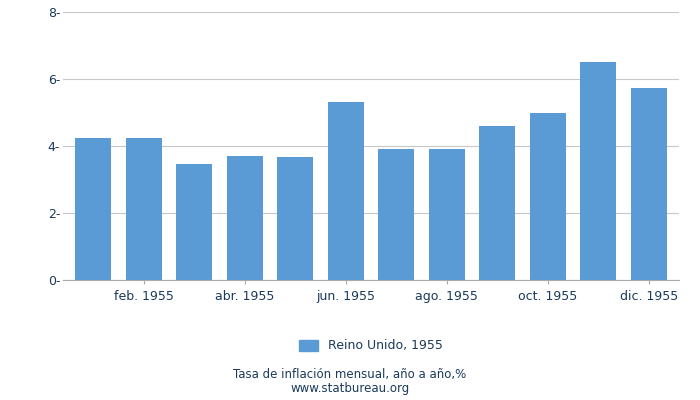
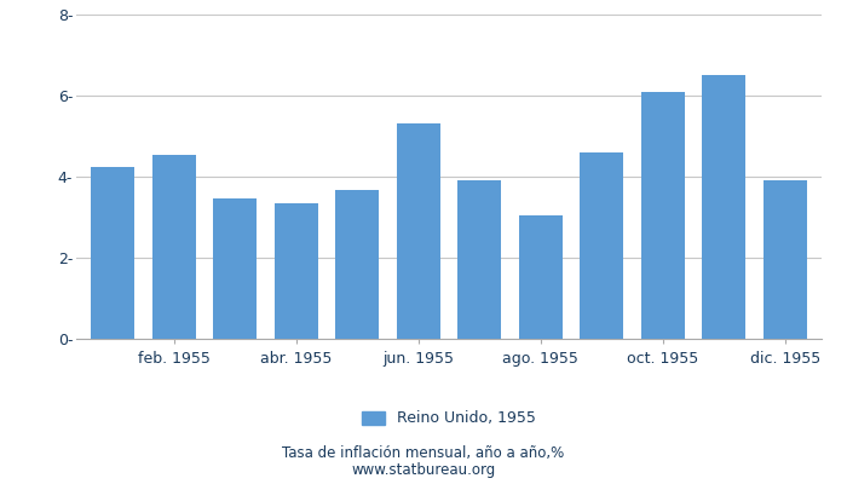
feb. 1955: 4.25- -> 4.55-
abr. 1955: 3.70- -> 3.35-
ago. 1955: 3.90- -> 3.05-
oct. 1955: 5.00- -> 6.10-
dic. 1955: 5.72- -> 3.90-
